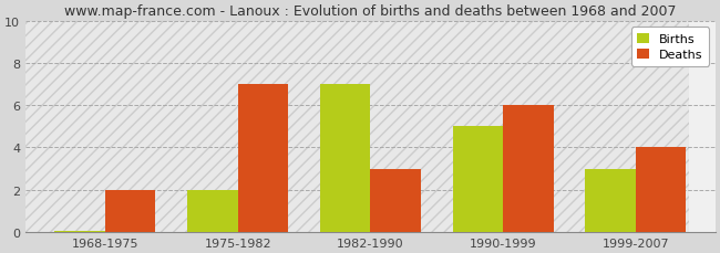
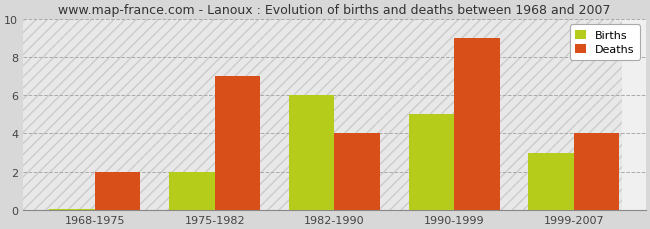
Births/1982-1990: 7.0 -> 6.0
Deaths/1982-1990: 3 -> 4
Deaths/1990-1999: 6 -> 9
